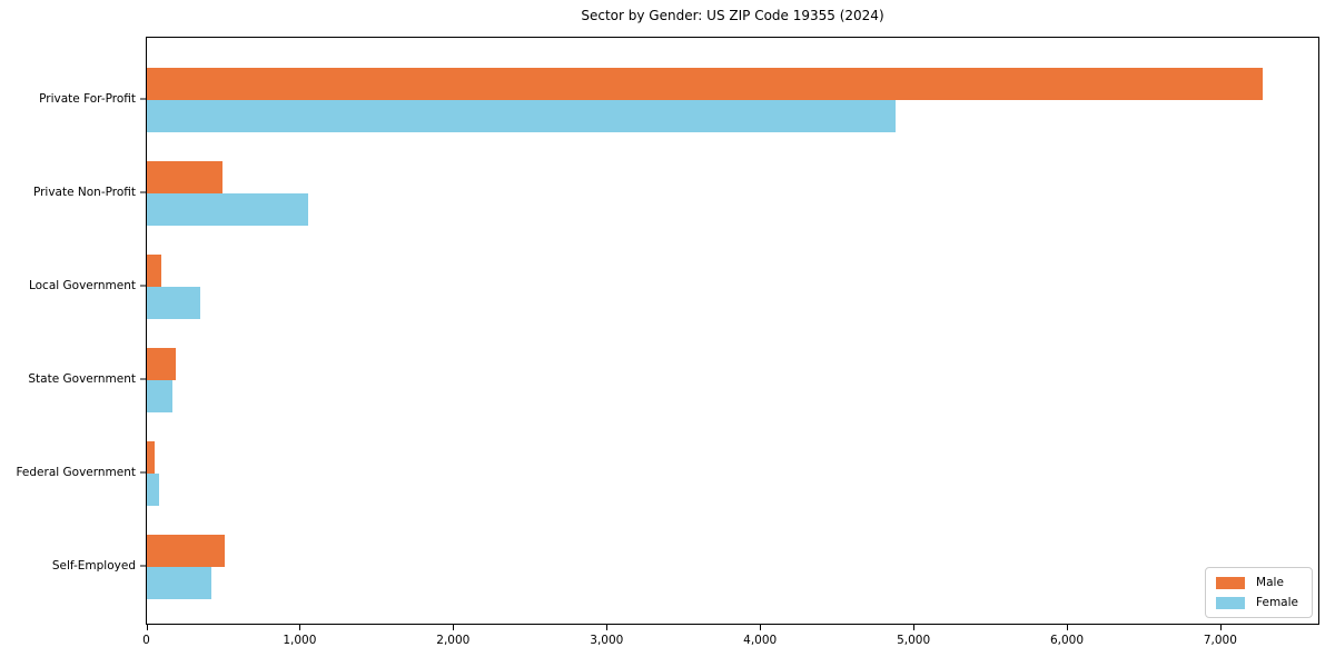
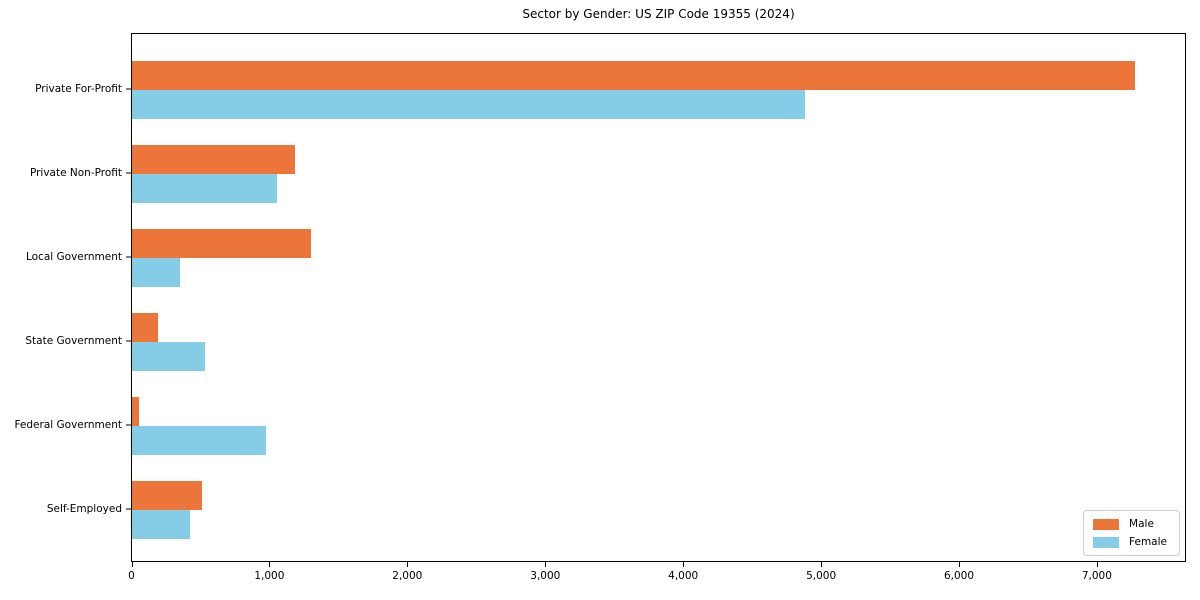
Male/Private Non-Profit: 500 -> 1180
Male/Local Government: 100 -> 1300
Female/State Government: 170 -> 530
Female/Federal Government: 80 -> 970
